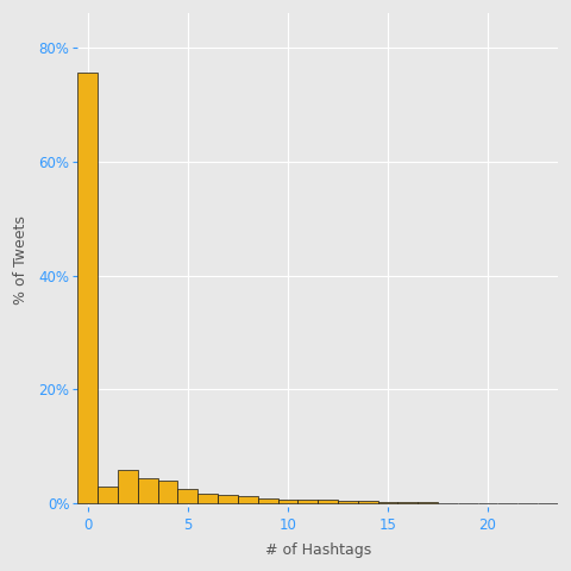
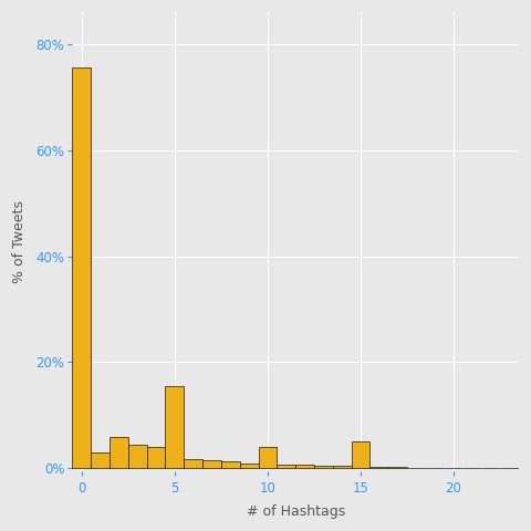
5: 2.5% -> 15.5%
10: 0.8% -> 4.0%
15: 0.3% -> 5.0%
